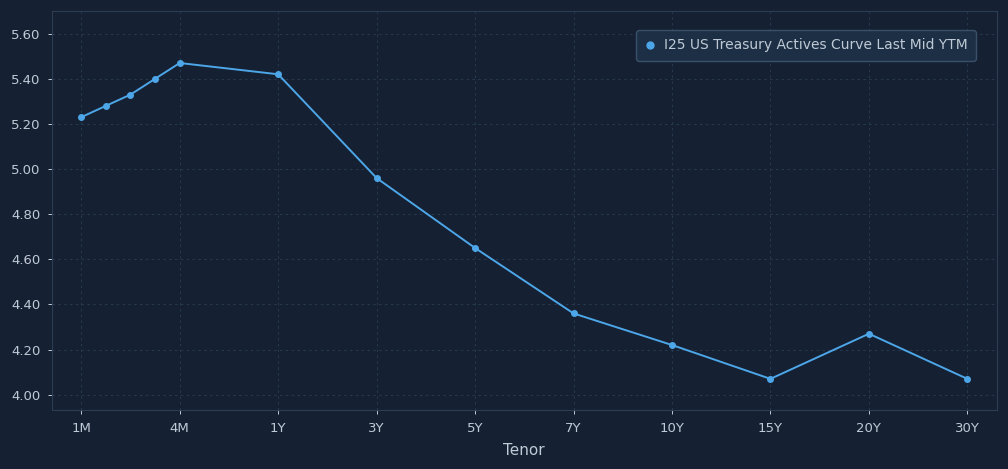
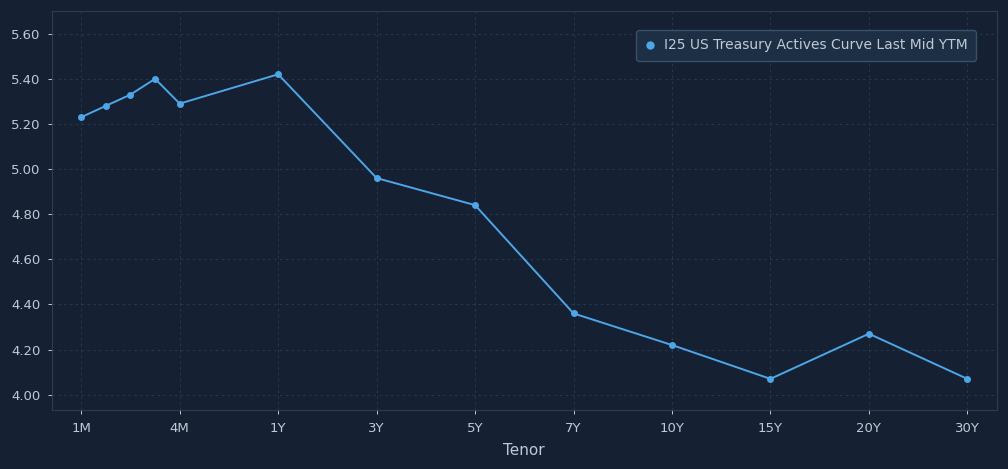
4M: 5.47 -> 5.29
5Y: 4.65 -> 4.84
